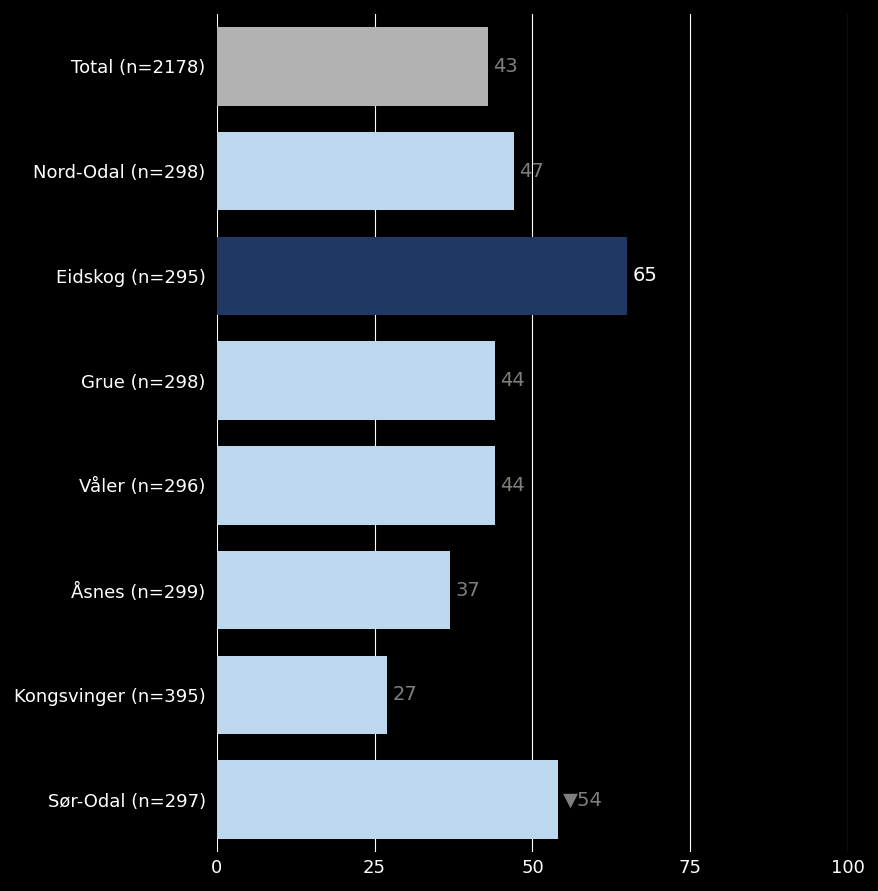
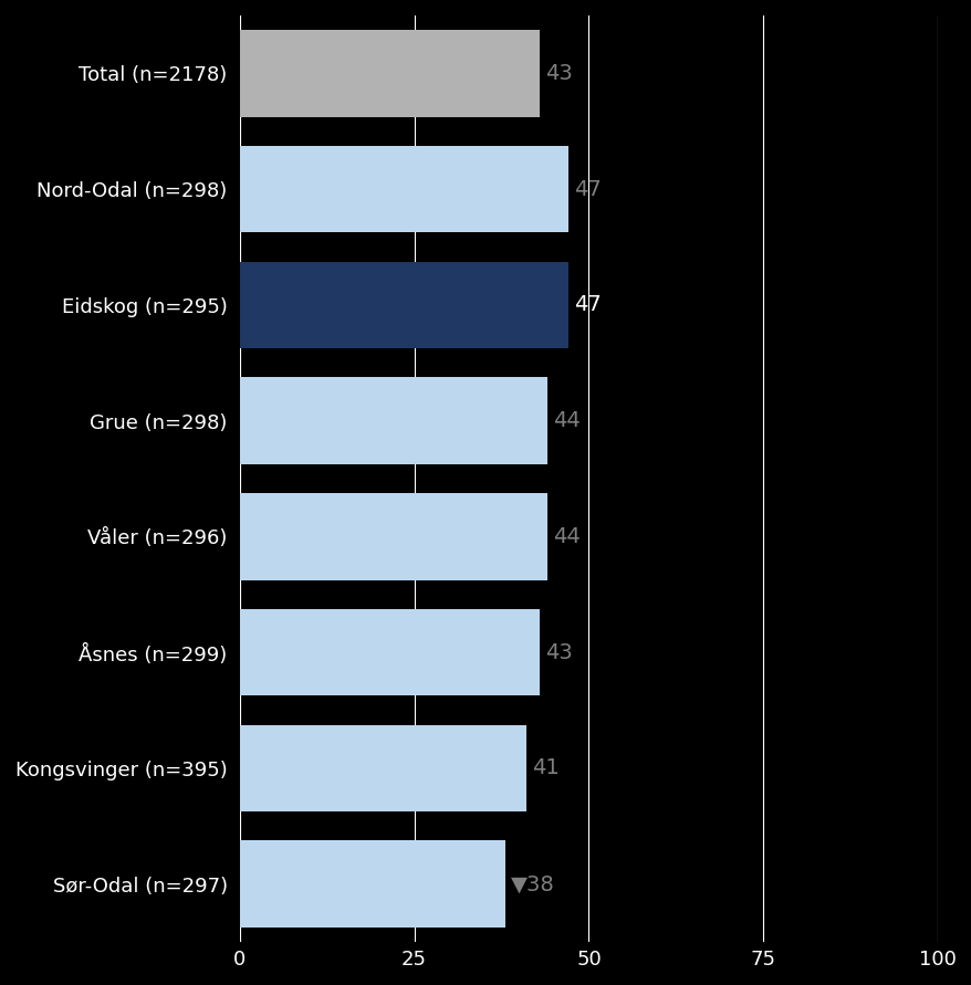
Eidskog (n=295): 65 -> 47
Åsnes (n=299): 37 -> 43
Kongsvinger (n=395): 27 -> 41
Sør-Odal (n=297): ▼54 -> ▼38
